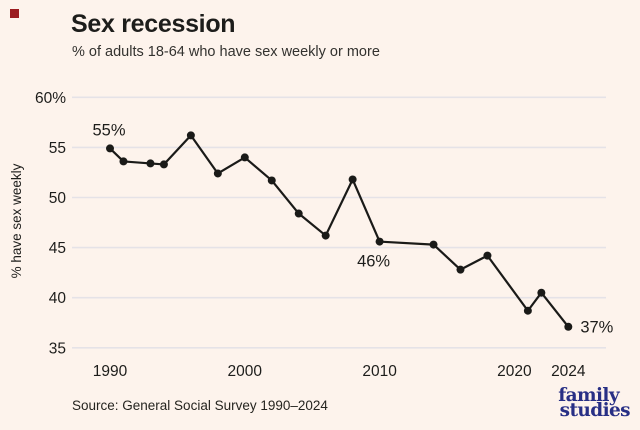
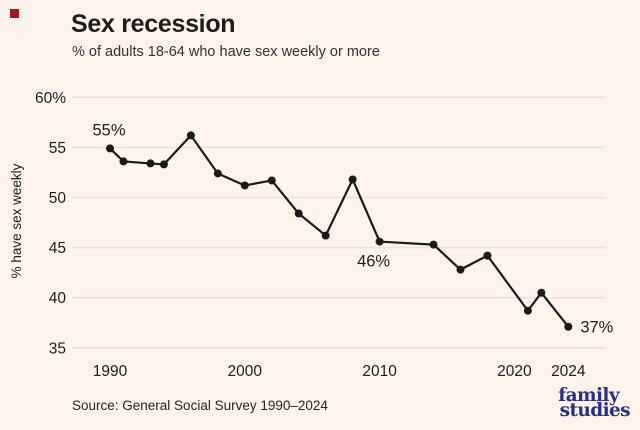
2000: 54.0% -> 51.2%
